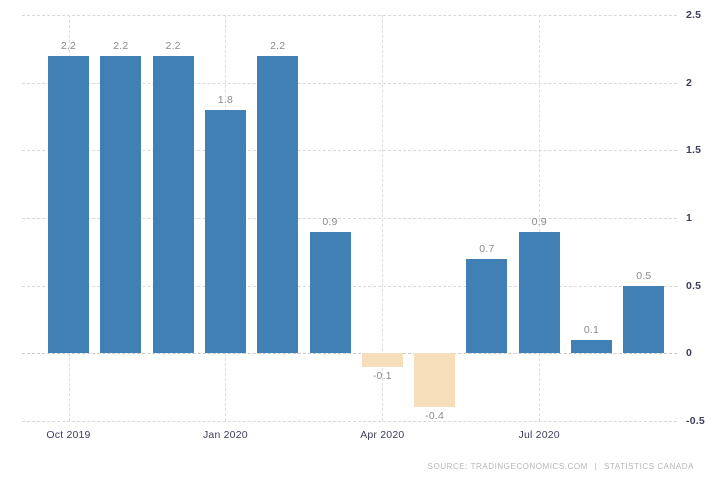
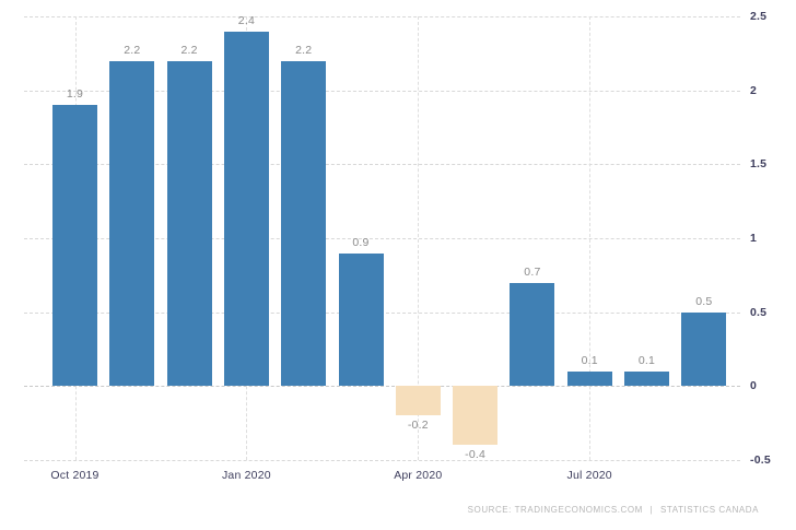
Oct 2019: 2.2 -> 1.9
Jan 2020: 1.8 -> 2.4
Apr 2020: -0.1 -> -0.2
Jul 2020: 0.9 -> 0.1
